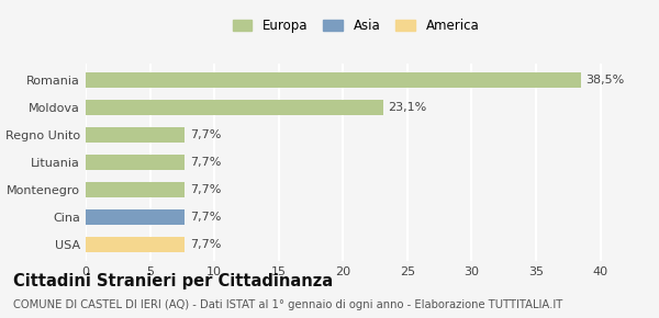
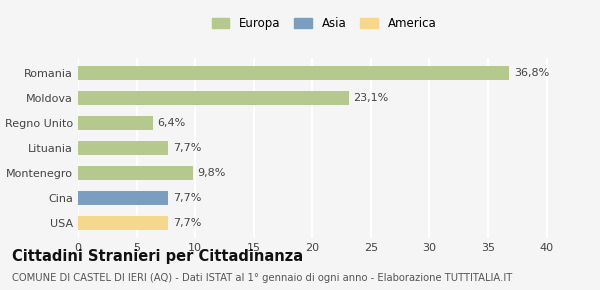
Romania: 38,5% -> 36,8%
Regno Unito: 7,7% -> 6,4%
Montenegro: 7,7% -> 9,8%
